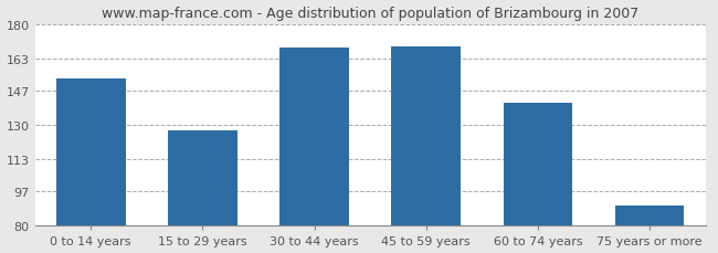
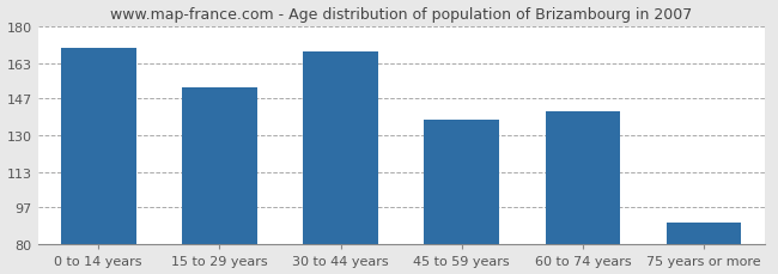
0 to 14 years: 153 -> 170
15 to 29 years: 127 -> 152
45 to 59 years: 169 -> 137
